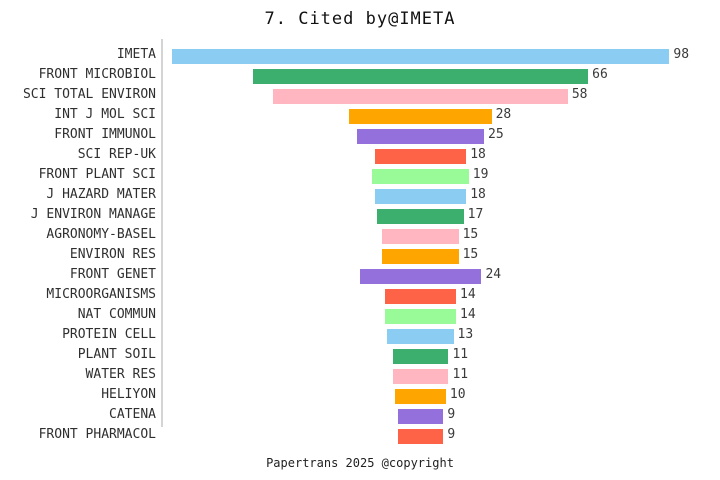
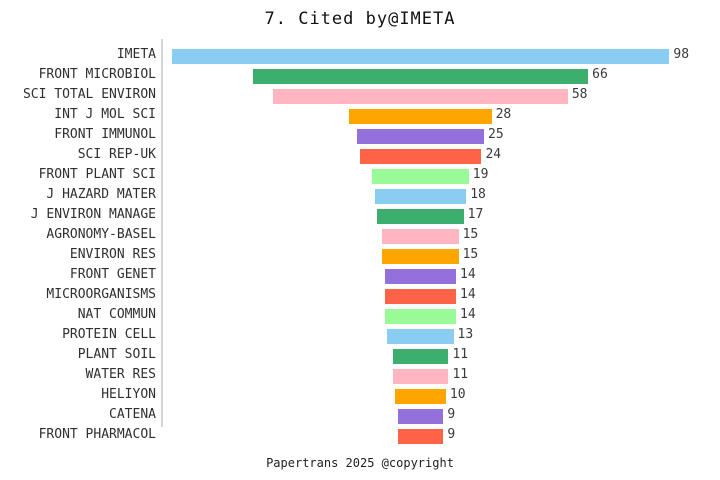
SCI REP-UK: 18 -> 24
FRONT GENET: 24 -> 14
